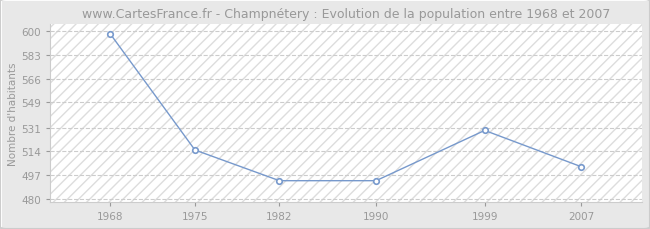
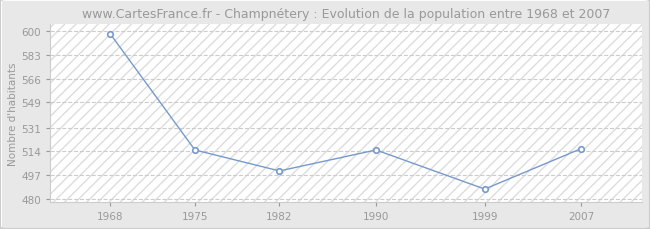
1982: 493 -> 500
1990: 493 -> 515
1999: 529 -> 487
2007: 503 -> 516
